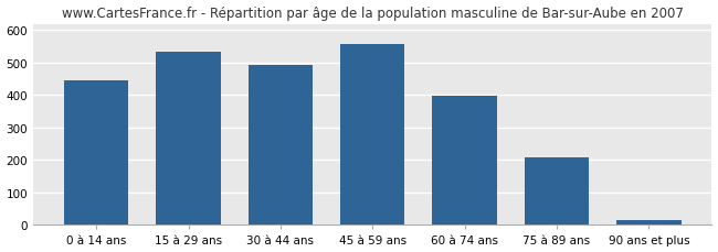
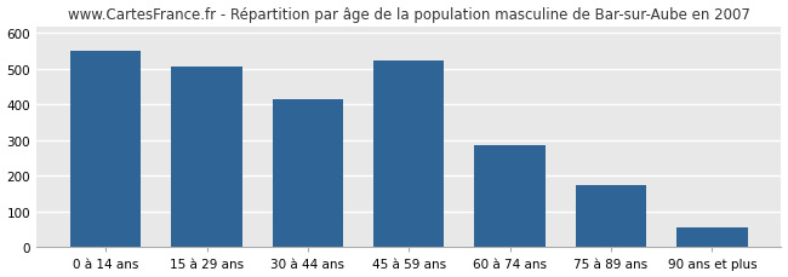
0 à 14 ans: 447 -> 550
15 à 29 ans: 533 -> 505
30 à 44 ans: 492 -> 415
45 à 59 ans: 557 -> 525
60 à 74 ans: 398 -> 285
75 à 89 ans: 208 -> 175
90 ans et plus: 14 -> 55
